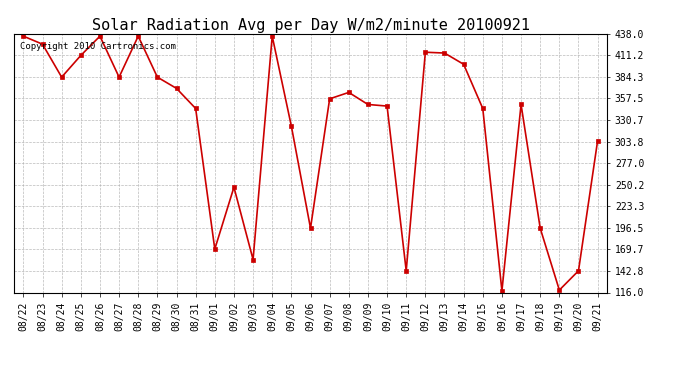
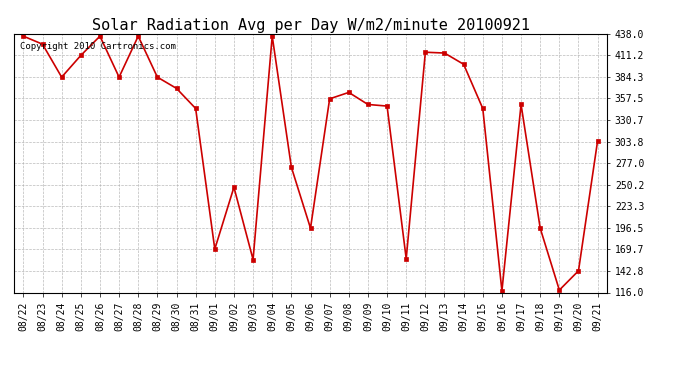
09/05: 323 -> 272
09/11: 143 -> 158
